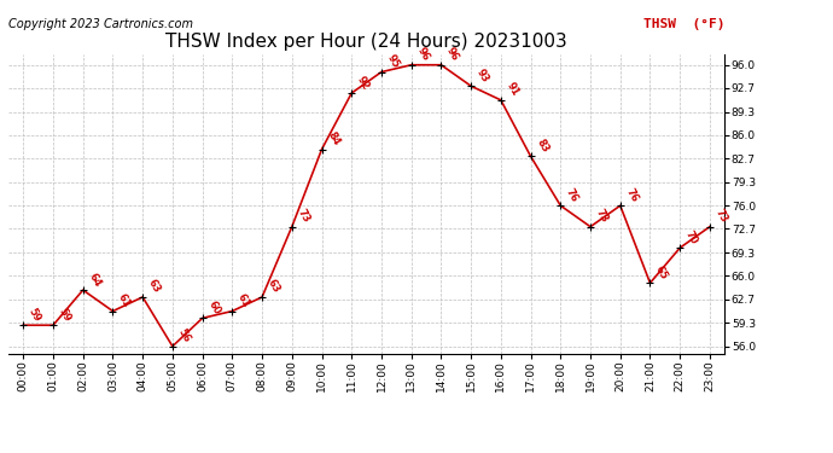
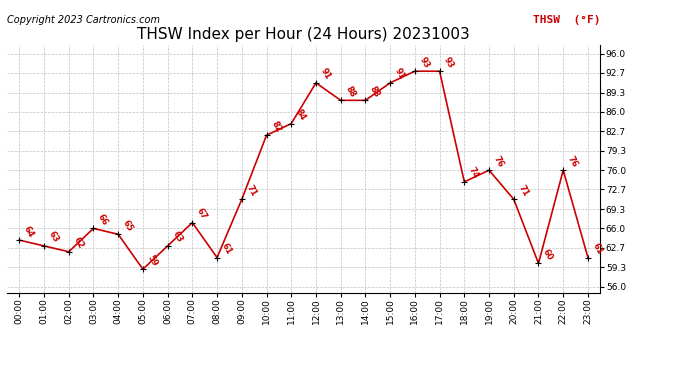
00:00: 59 -> 64
01:00: 59 -> 63
02:00: 64 -> 62
03:00: 61 -> 66
04:00: 63 -> 65
05:00: 56 -> 59
06:00: 60 -> 63
07:00: 61 -> 67
08:00: 63 -> 61
09:00: 73 -> 71
10:00: 84 -> 82
11:00: 92 -> 84
12:00: 95 -> 91
13:00: 96 -> 88
14:00: 96 -> 88
15:00: 93 -> 91
16:00: 91 -> 93
17:00: 83 -> 93
18:00: 76 -> 74
19:00: 73 -> 76
20:00: 76 -> 71
21:00: 65 -> 60
22:00: 70 -> 76
23:00: 73 -> 61
